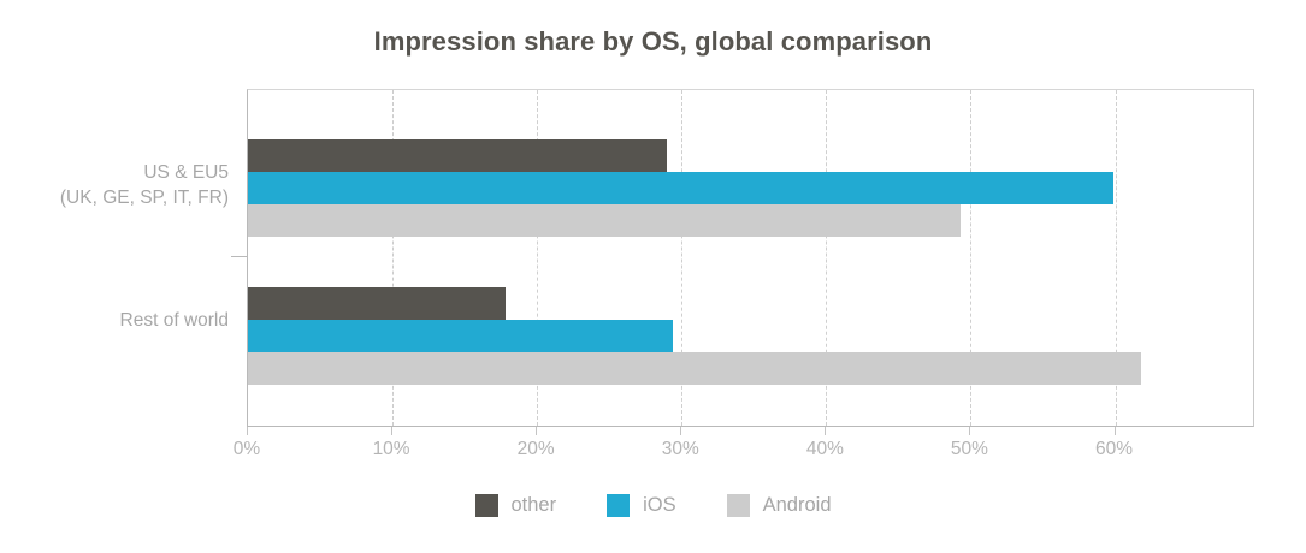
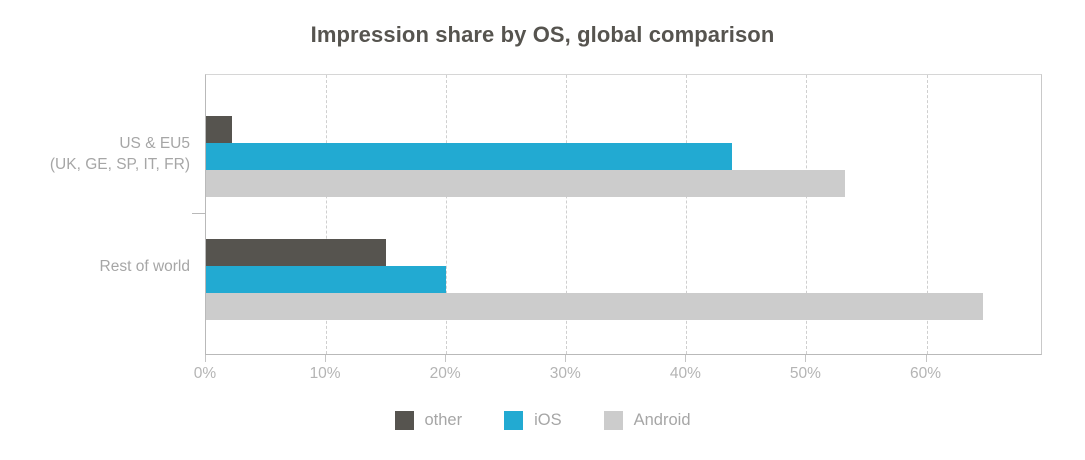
other/US & EU5 (UK, GE, SP, IT, FR): 29.0% -> 2.2%
iOS/US & EU5 (UK, GE, SP, IT, FR): 59.9% -> 43.8%
Android/US & EU5 (UK, GE, SP, IT, FR): 49.3% -> 53.2%
other/Rest of world: 17.8% -> 15.0%
iOS/Rest of world: 29.4% -> 20.0%
Android/Rest of world: 61.8% -> 64.7%
